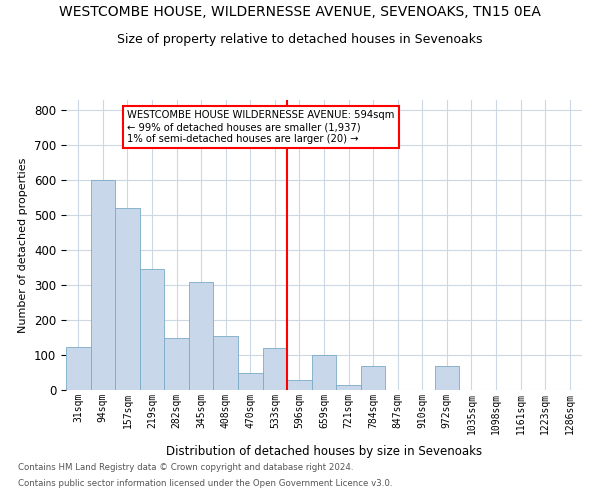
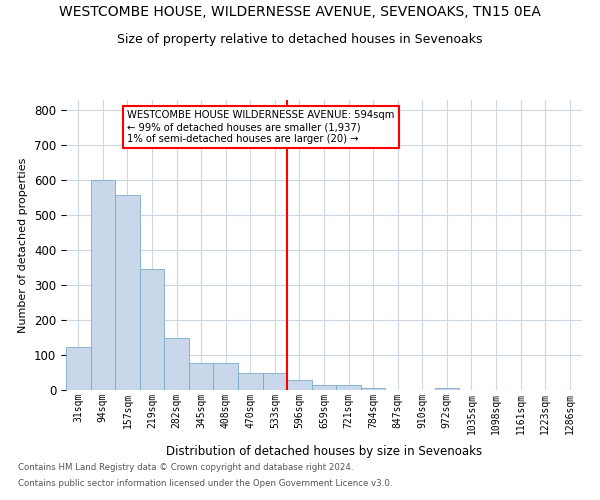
157sqm: 520 -> 557
345sqm: 310 -> 77
408sqm: 155 -> 77
533sqm: 120 -> 50
659sqm: 100 -> 15
784sqm: 70 -> 6
972sqm: 70 -> 5
